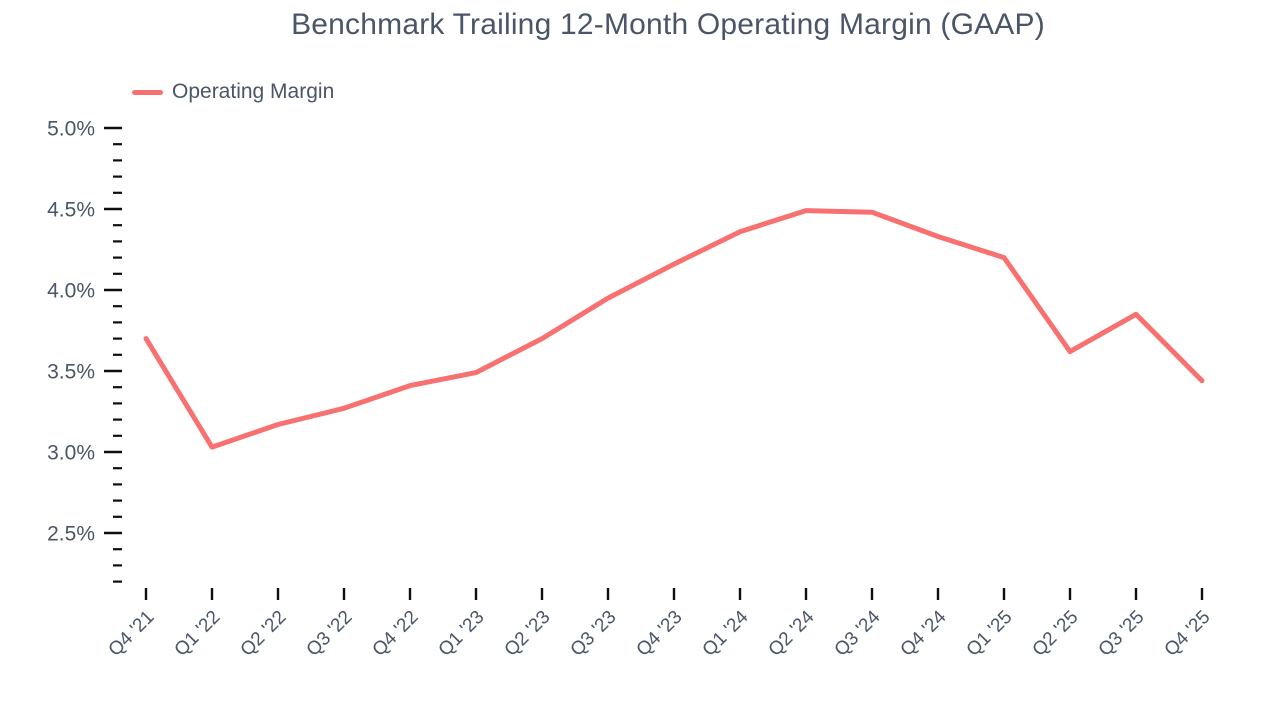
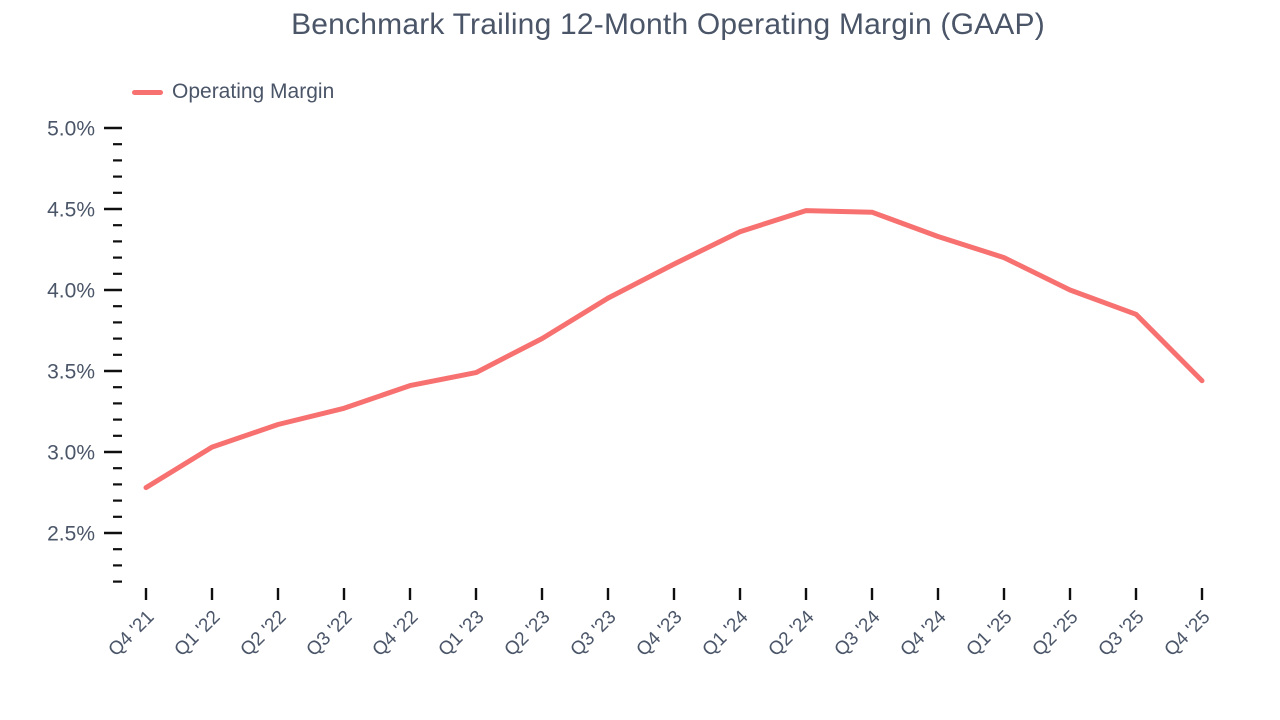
Q4 '21: 3.70% -> 2.78%
Q2 '25: 3.62% -> 4.00%
